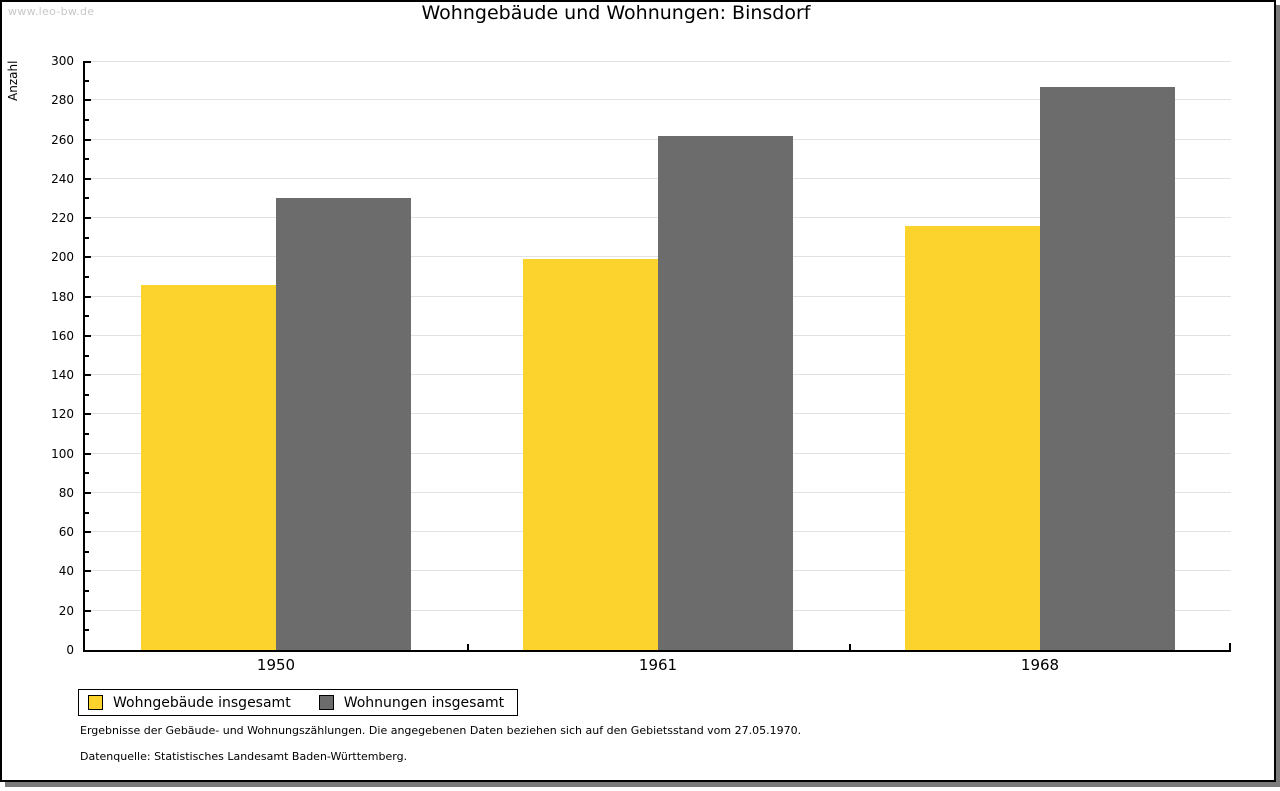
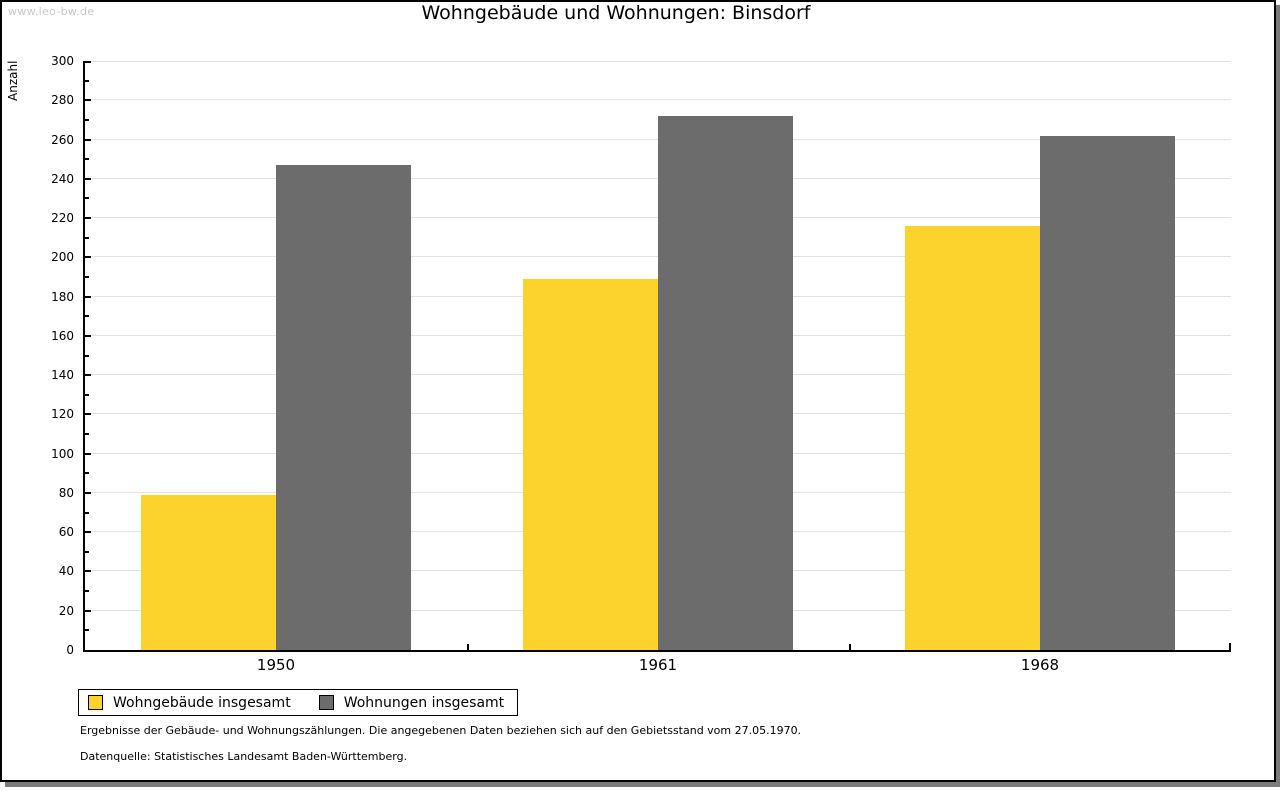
Wohngebäude insgesamt/1950: 186 -> 79
Wohnungen insgesamt/1950: 230 -> 247
Wohngebäude insgesamt/1961: 199 -> 189
Wohnungen insgesamt/1961: 262 -> 272
Wohnungen insgesamt/1968: 287 -> 262
